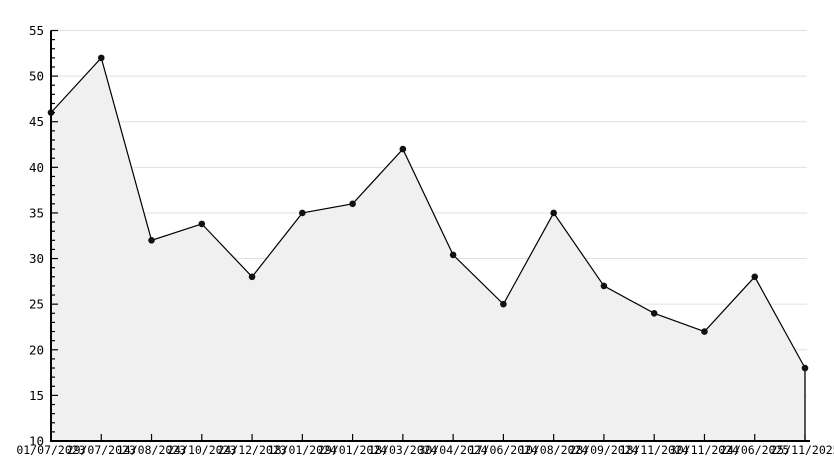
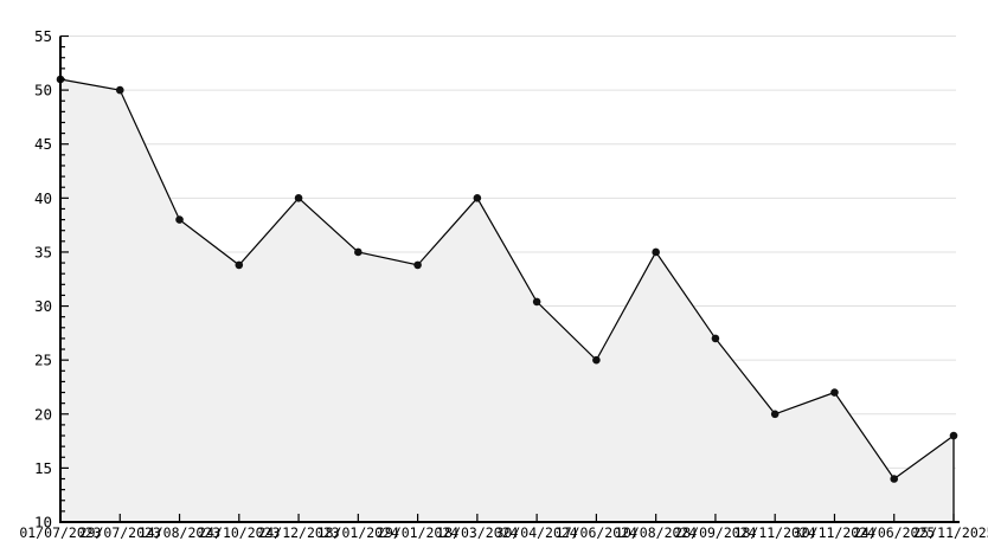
01/07/2023: 46 -> 51
29/07/2023: 52 -> 50
14/08/2023: 32 -> 38
24/12/2023: 28 -> 40
29/01/2024: 36 -> 34
18/03/2024: 42 -> 40
18/11/2024: 24 -> 20
24/06/2025: 28 -> 14
